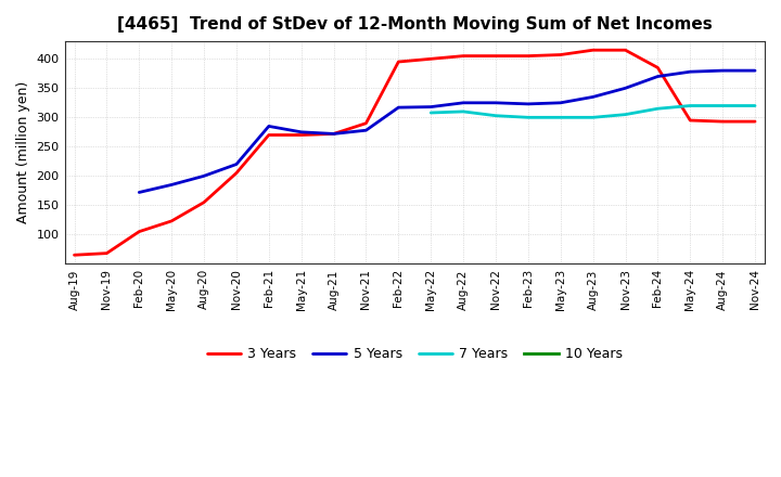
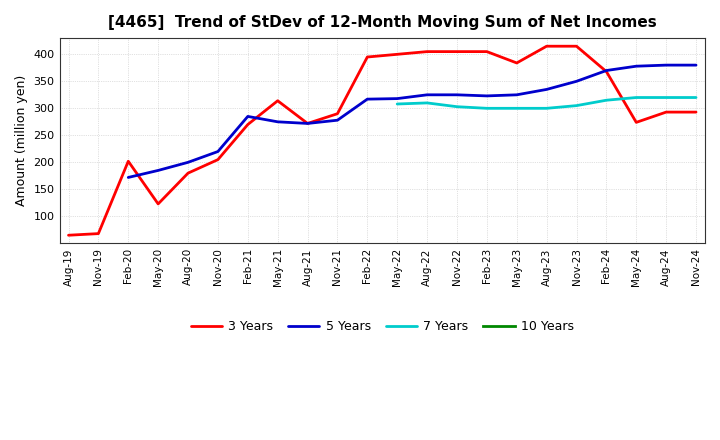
3 Years/Feb-20: 105 -> 202
3 Years/Aug-20: 155 -> 180
3 Years/May-21: 270 -> 314
3 Years/May-23: 407 -> 384
3 Years/Feb-24: 385 -> 368
3 Years/May-24: 295 -> 274
